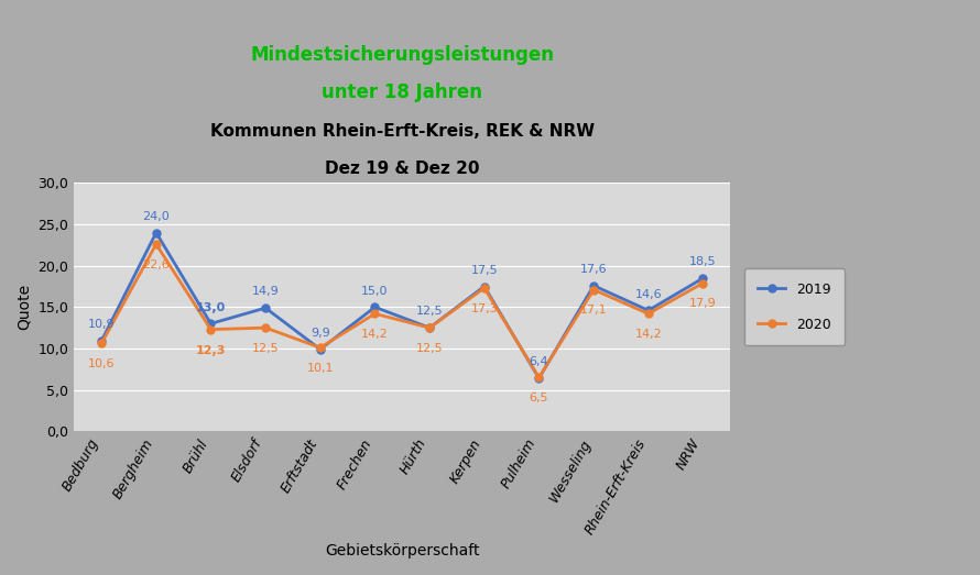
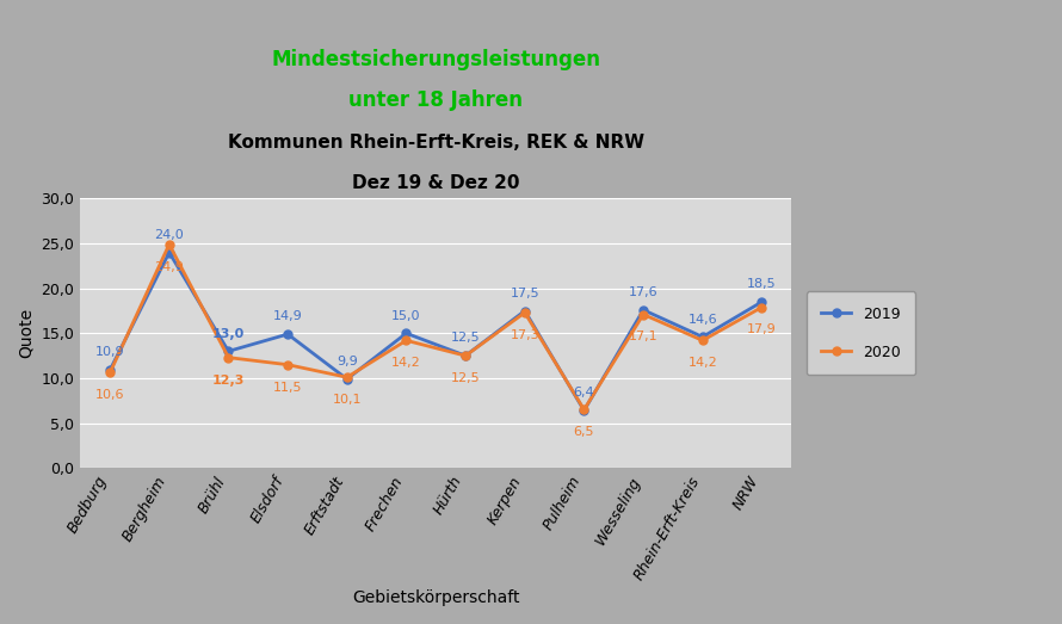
2020/Bergheim: 22,6 -> 24,9
2020/Elsdorf: 12,5 -> 11,5
